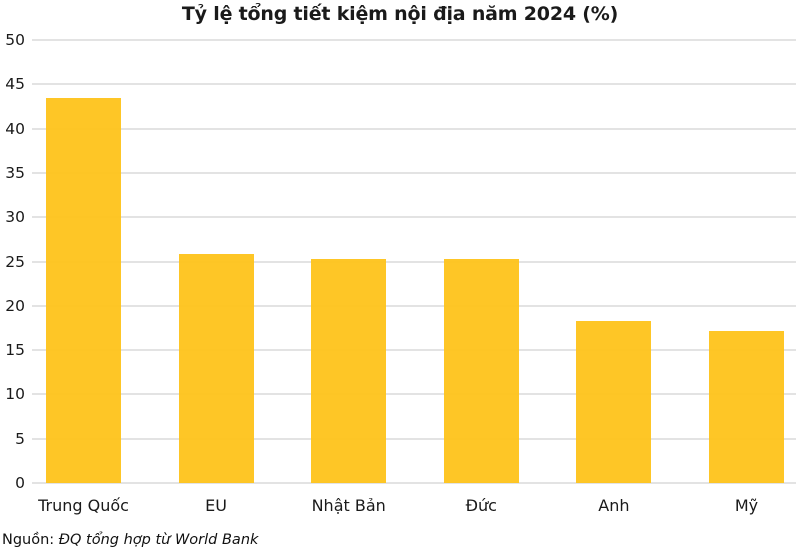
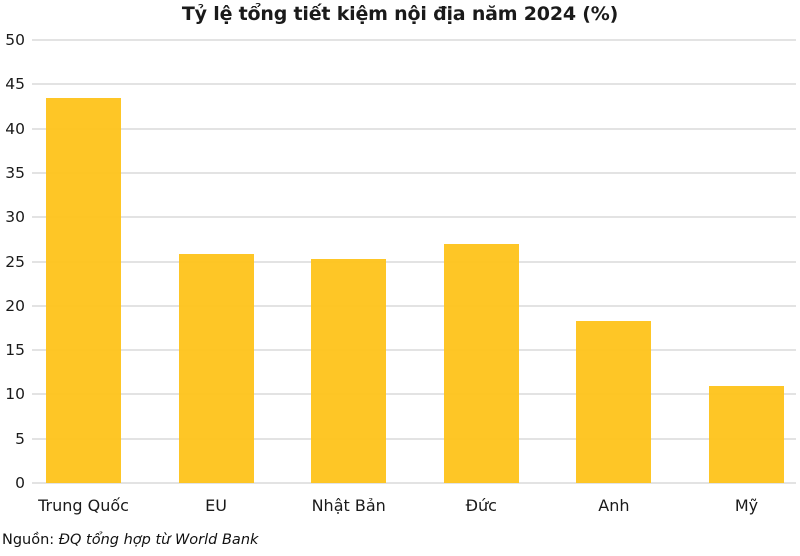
Đức: 25 -> 27
Mỹ: 17 -> 11
